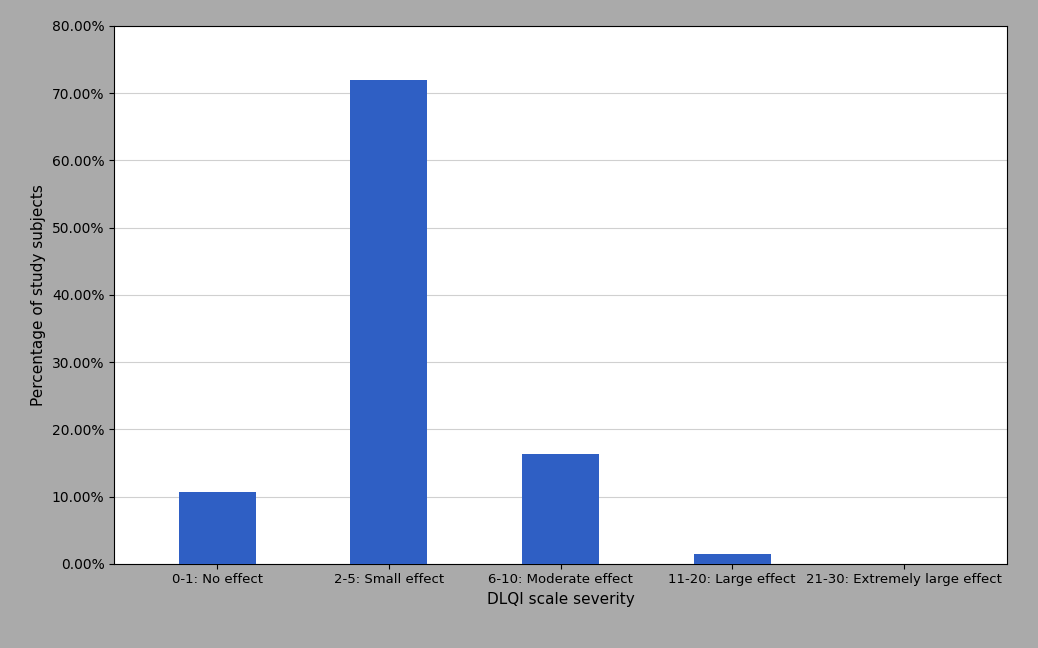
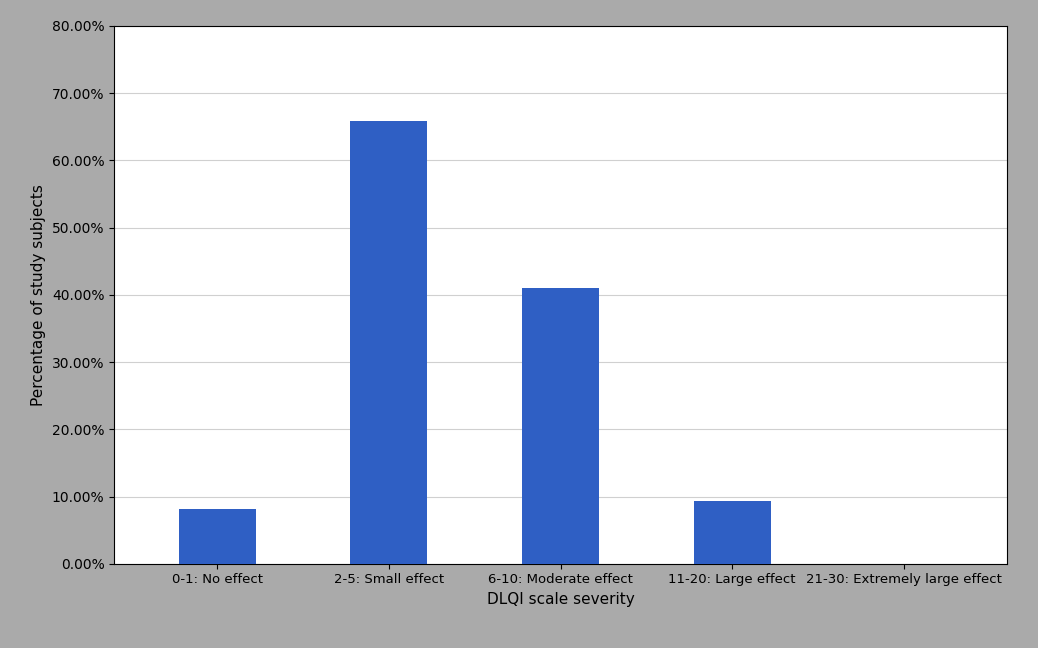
0-1: No effect: 10.7% -> 8.2%
2-5: Small effect: 72.0% -> 65.8%
6-10: Moderate effect: 16.4% -> 41.0%
11-20: Large effect: 1.5% -> 9.4%
